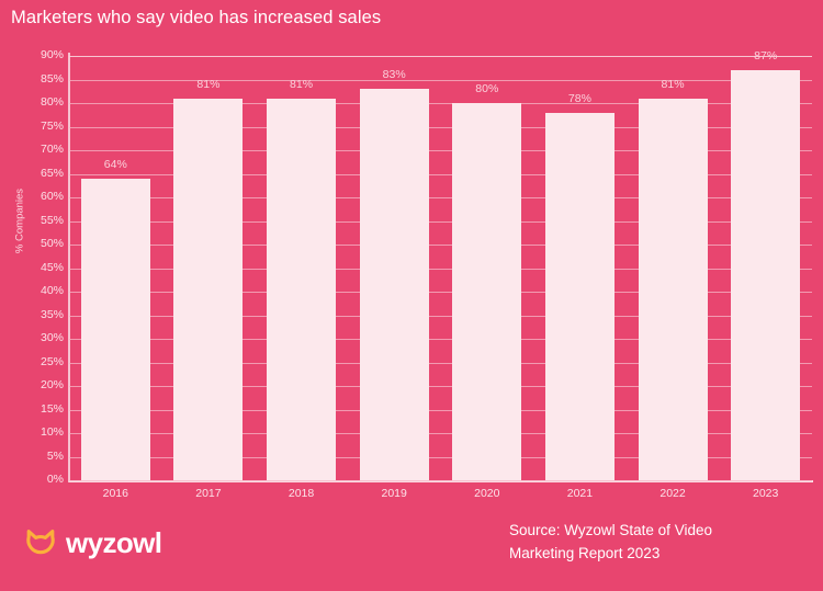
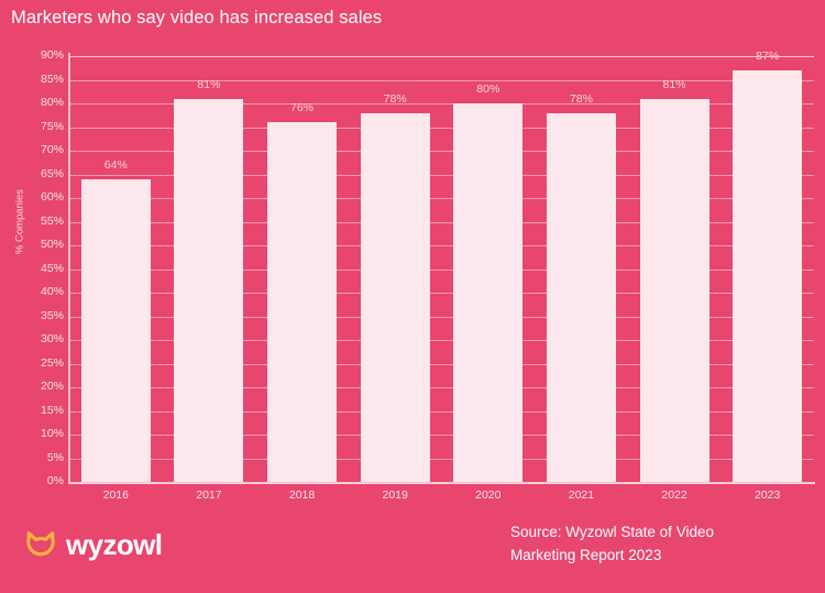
2018: 81% -> 76%
2019: 83% -> 78%
